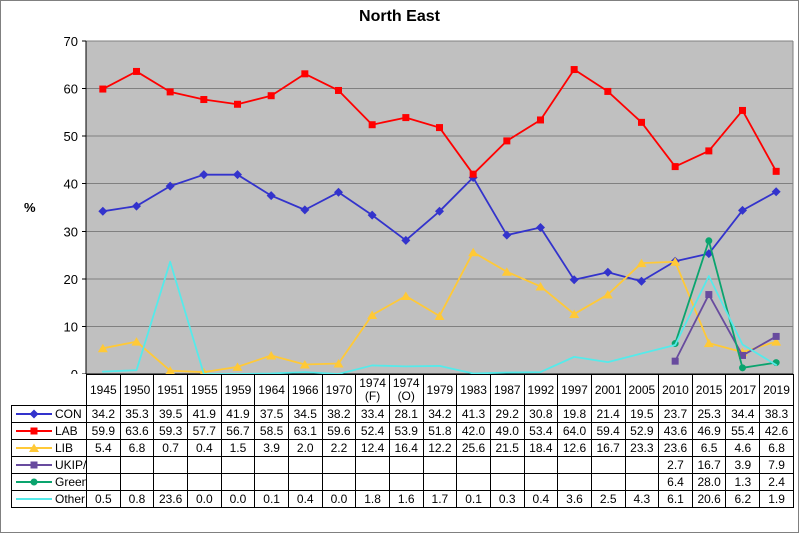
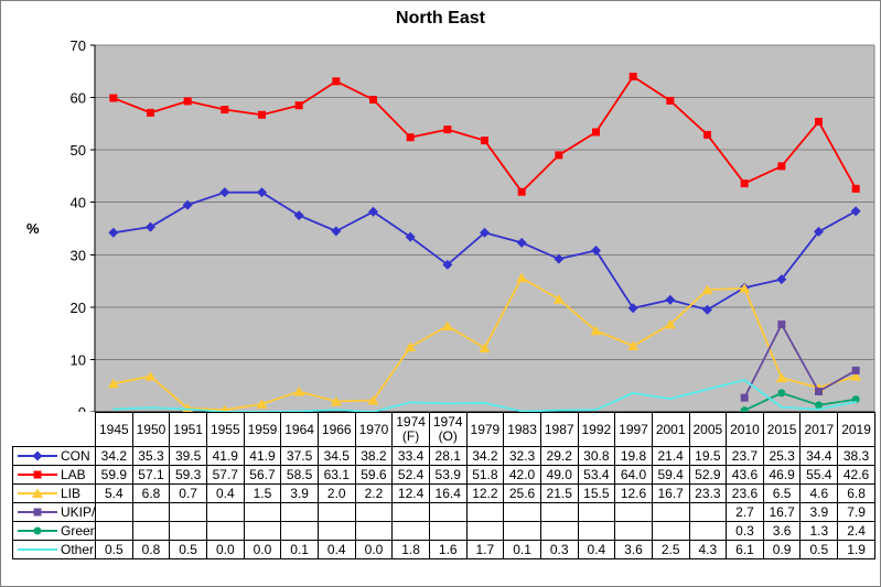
LAB/1950: 63.6 -> 57.1
Other/1951: 23.6 -> 0.5
CON/1983: 41.3 -> 32.3
LIB/1992: 18.4 -> 15.5
Green/2010: 6.4 -> 0.3
Green/2015: 28.0 -> 3.6
Other/2015: 20.6 -> 0.9
Other/2017: 6.2 -> 0.5
